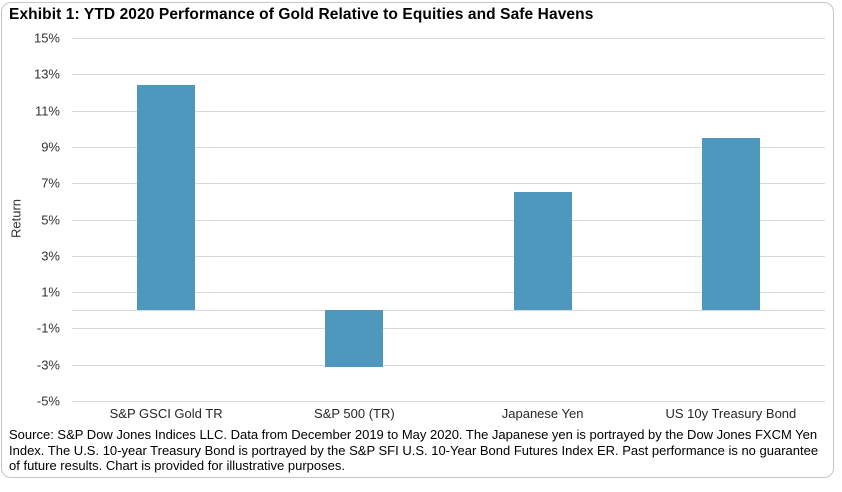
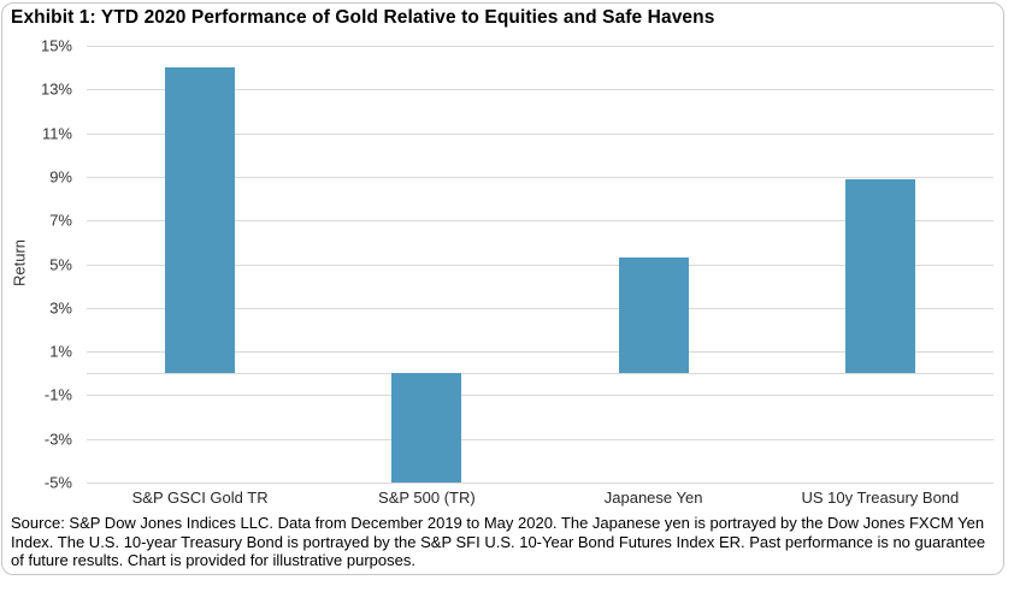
S&P GSCI Gold TR: 12.4% -> 14.0%
S&P 500 (TR): -3.1% -> -5.0%
Japanese Yen: 6.5% -> 5.3%
US 10y Treasury Bond: 9.5% -> 8.9%
